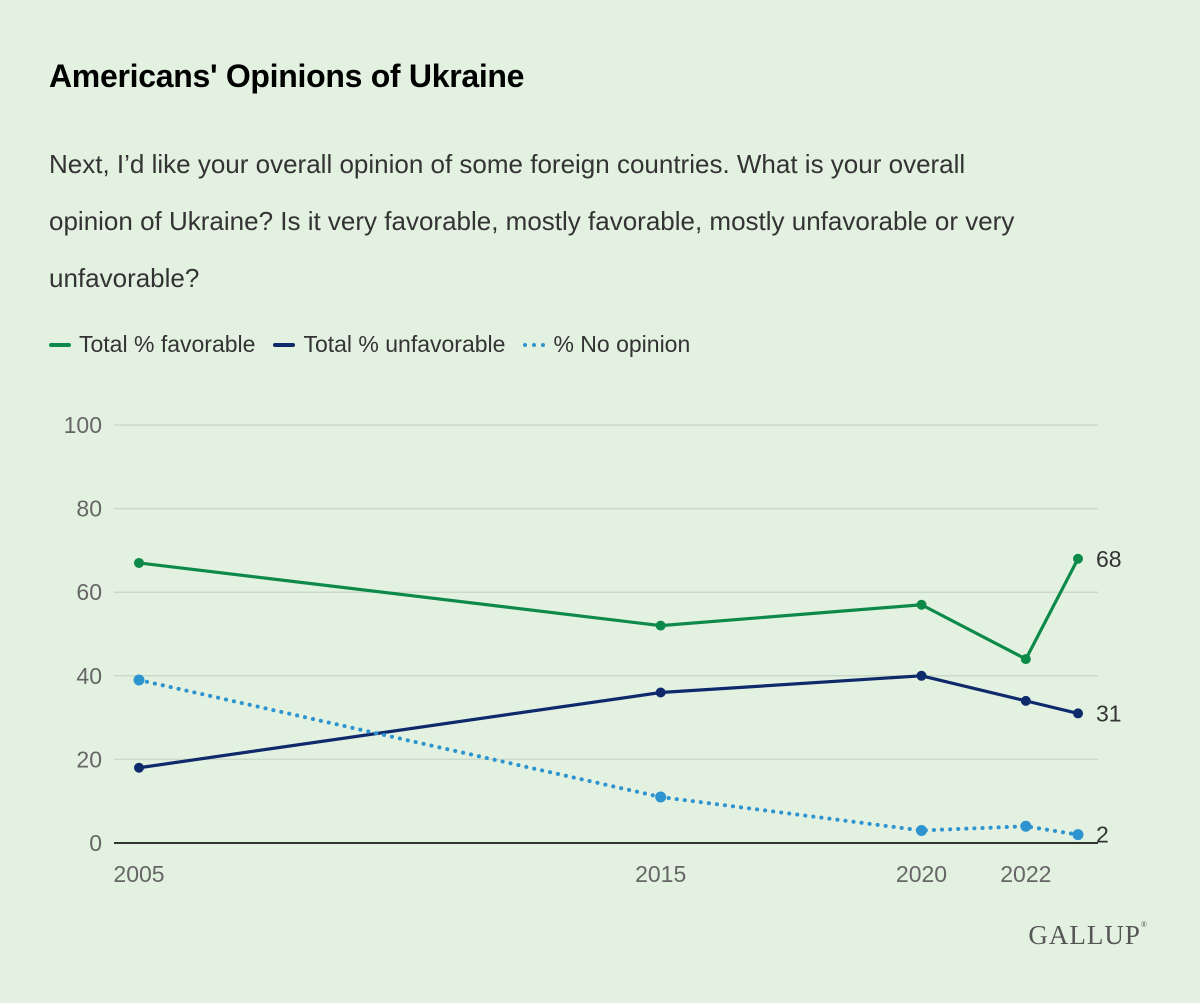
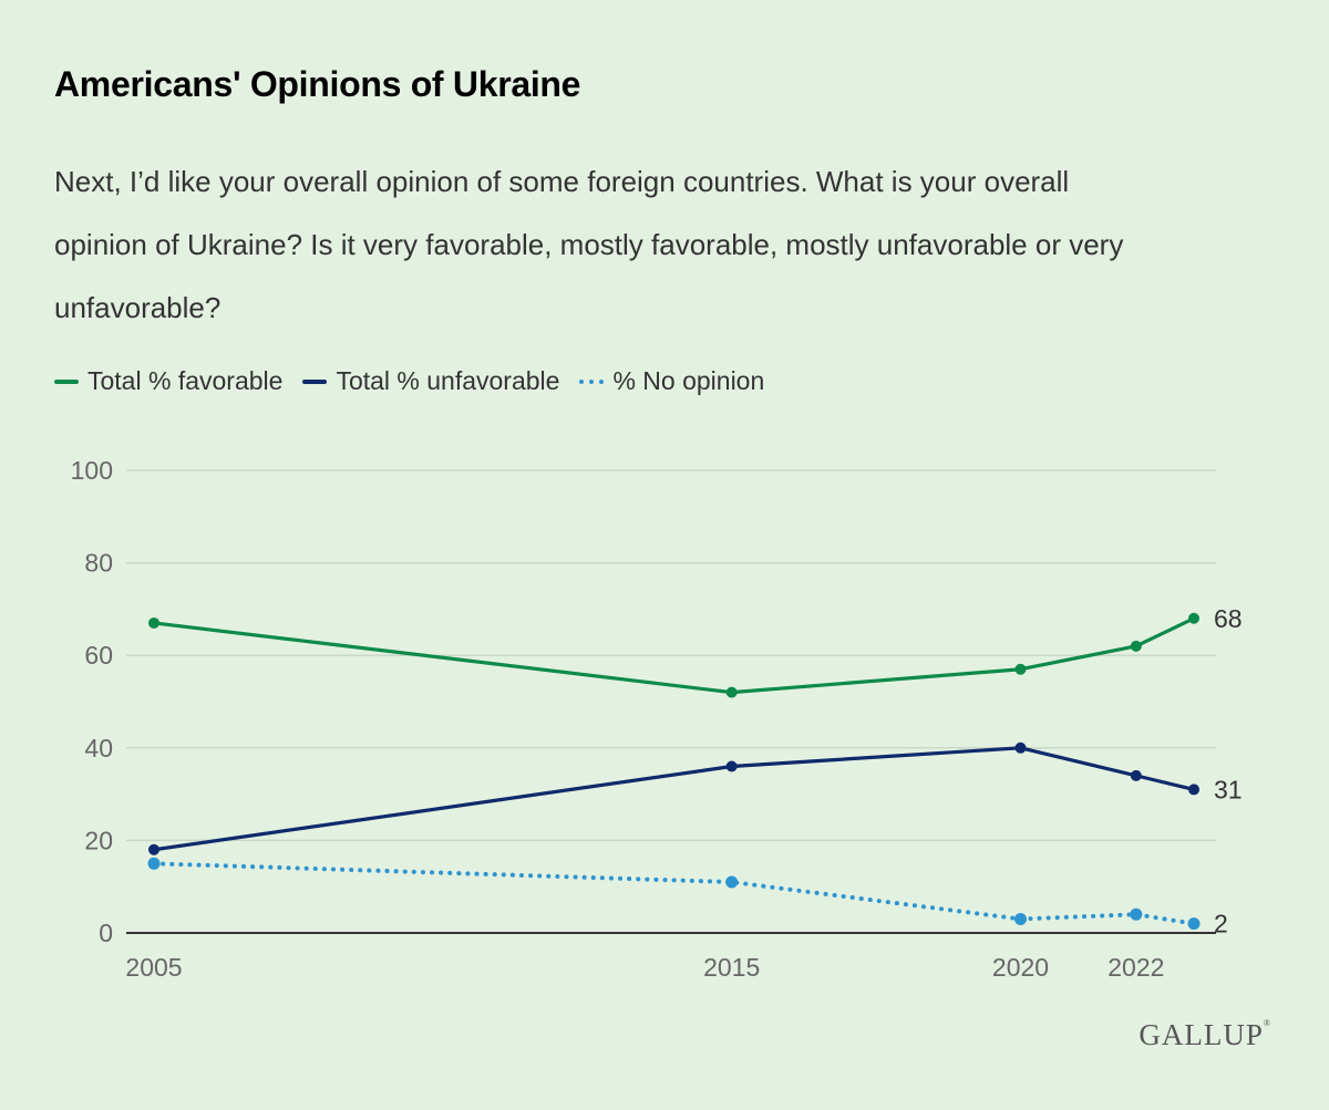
% No opinion/2005: 39 -> 15
Total % favorable/2022: 44 -> 62
